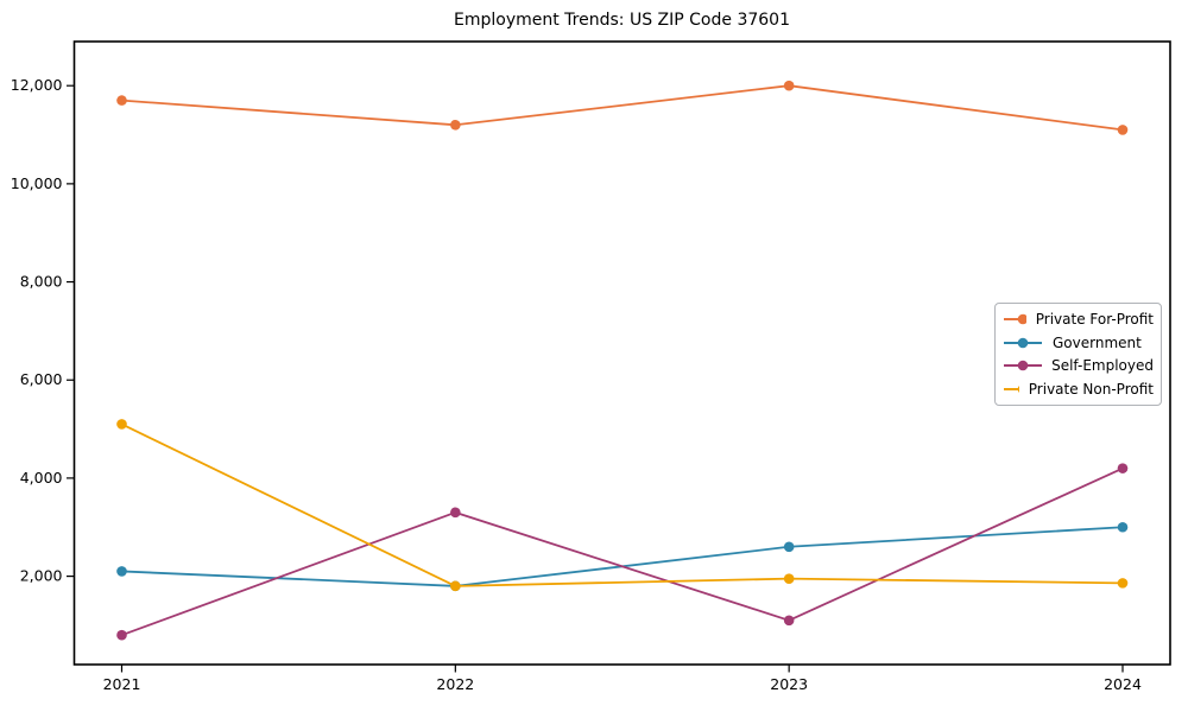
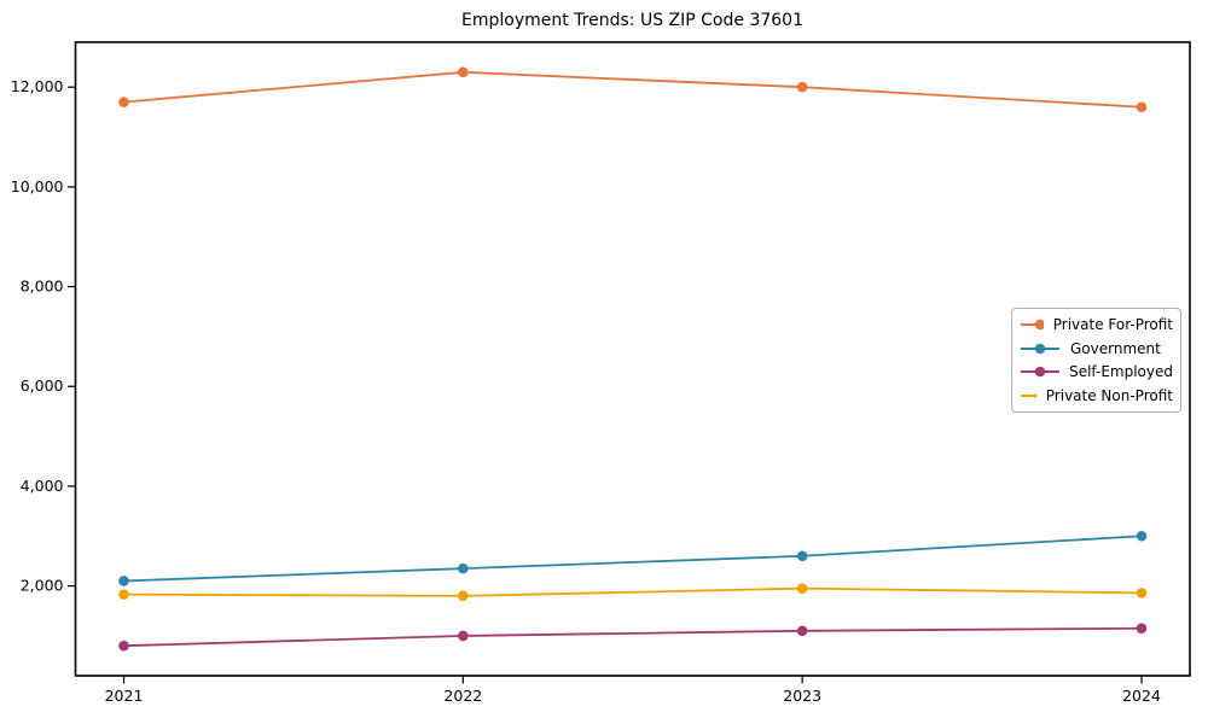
Private Non-Profit/2021: 5100 -> 1800
Private For-Profit/2022: 11200 -> 12300
Government/2022: 1800 -> 2400
Self-Employed/2022: 3300 -> 1000
Private For-Profit/2024: 11100 -> 11600
Self-Employed/2024: 4200 -> 1200
